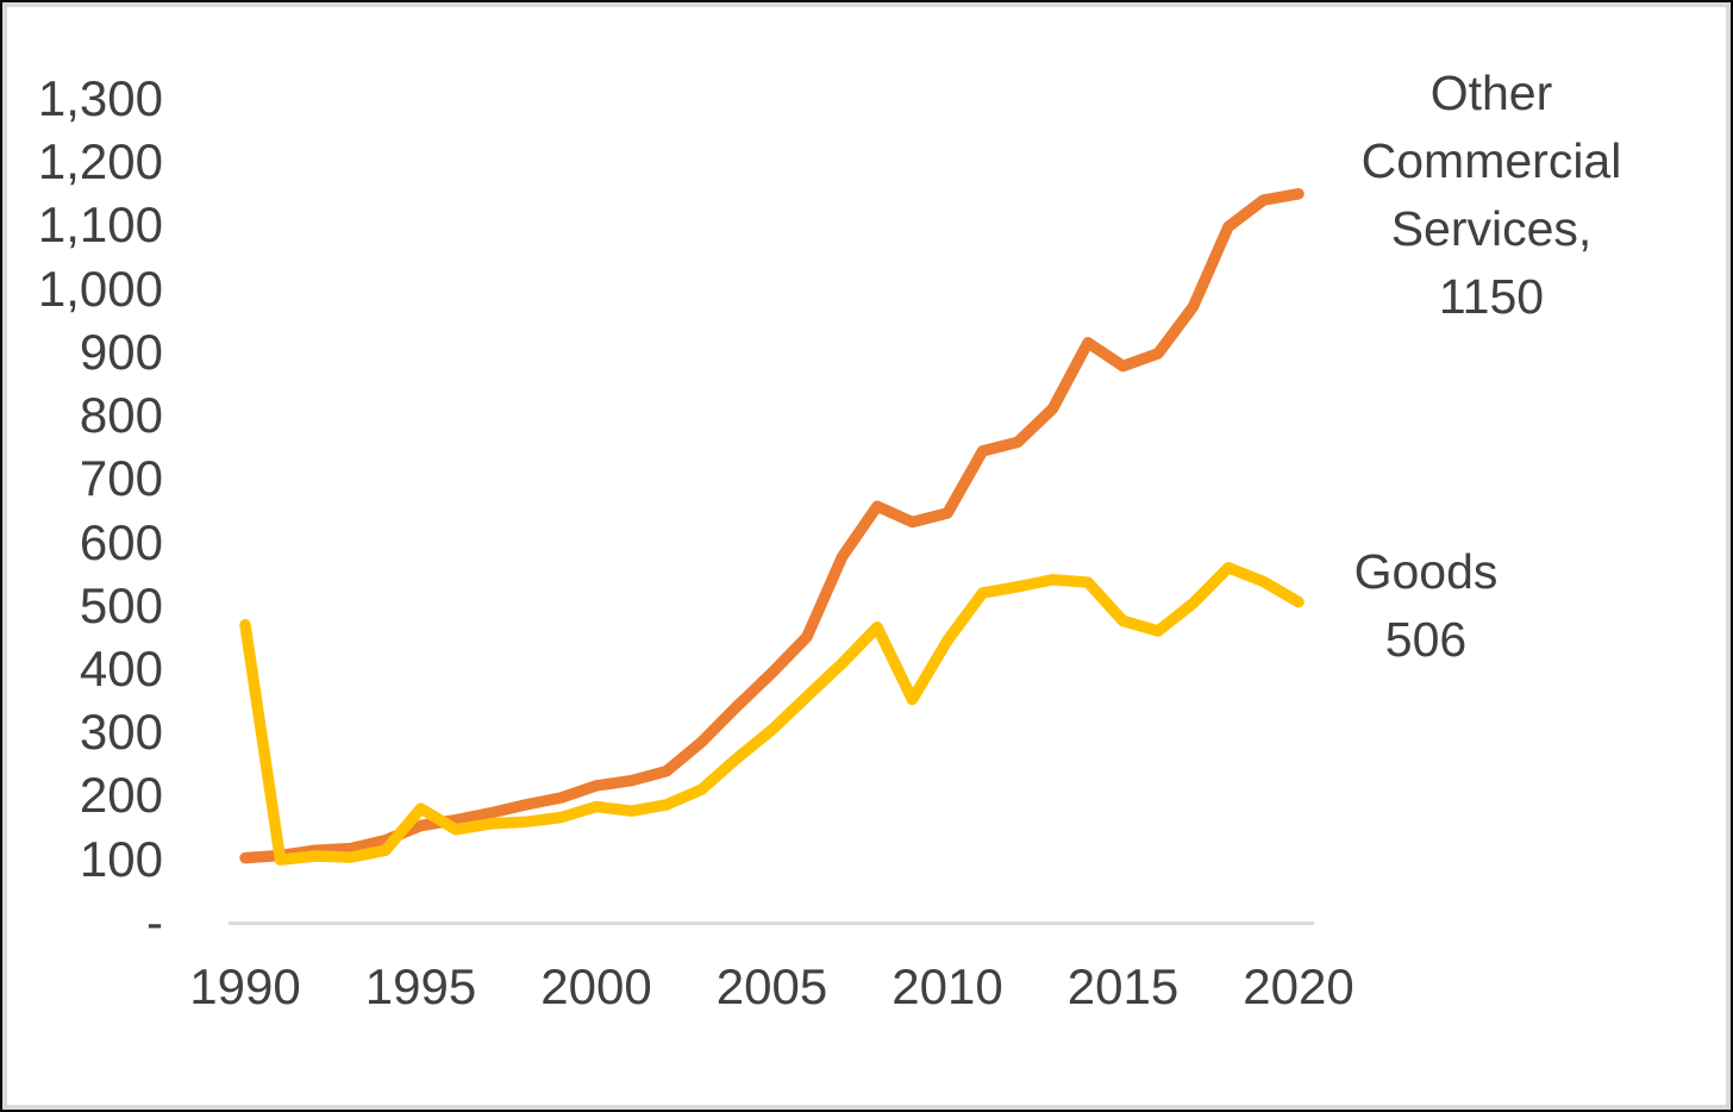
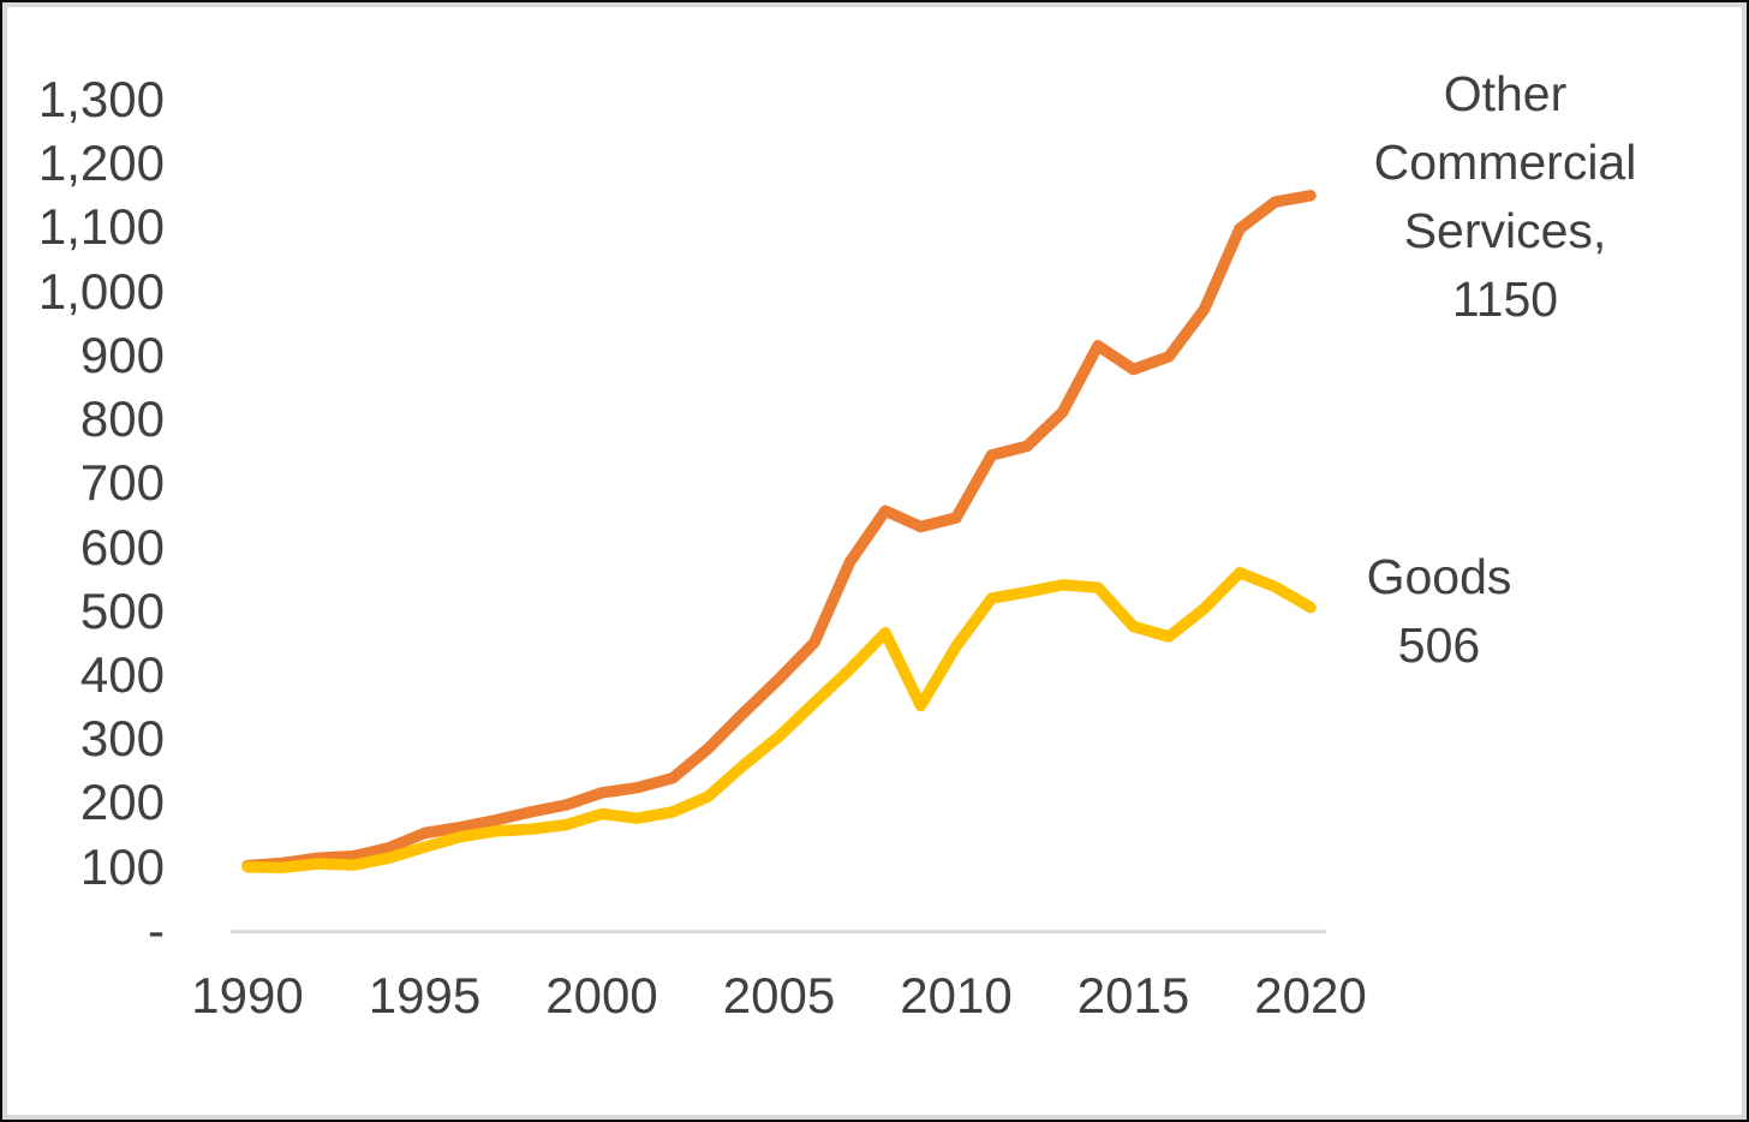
Goods/1990: 470 -> 100
Goods/1995: 180 -> 130
